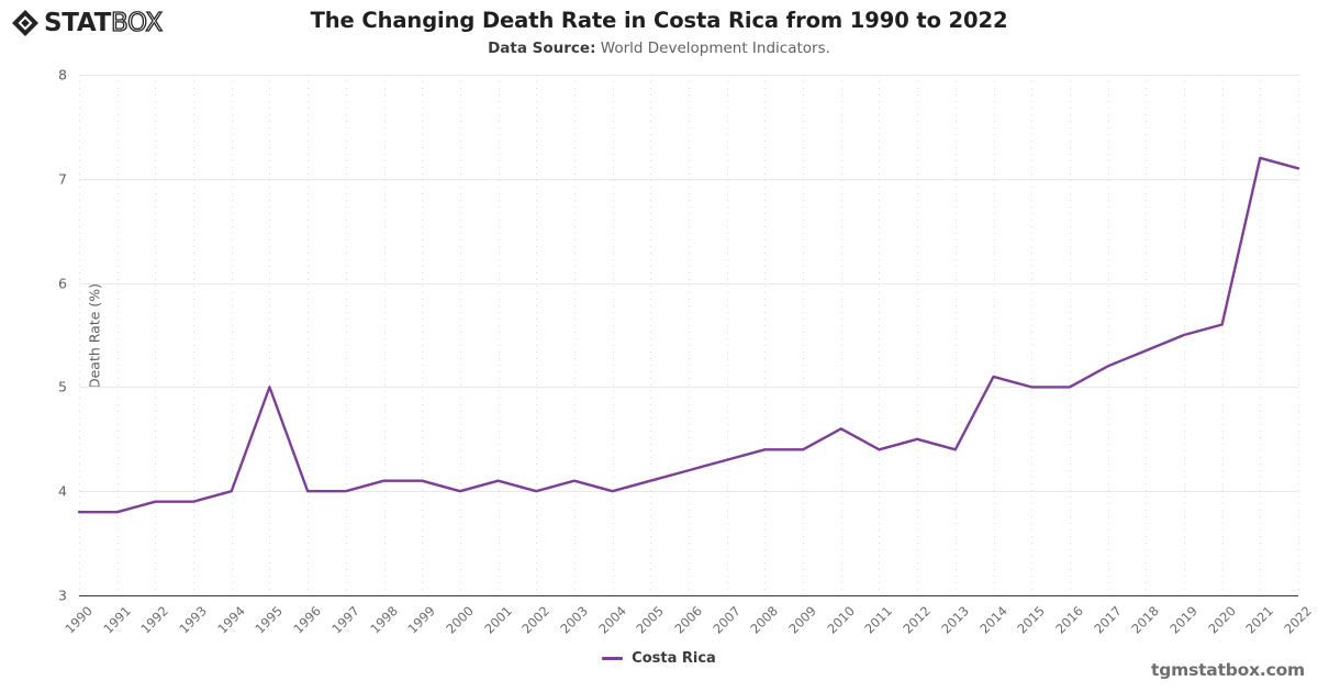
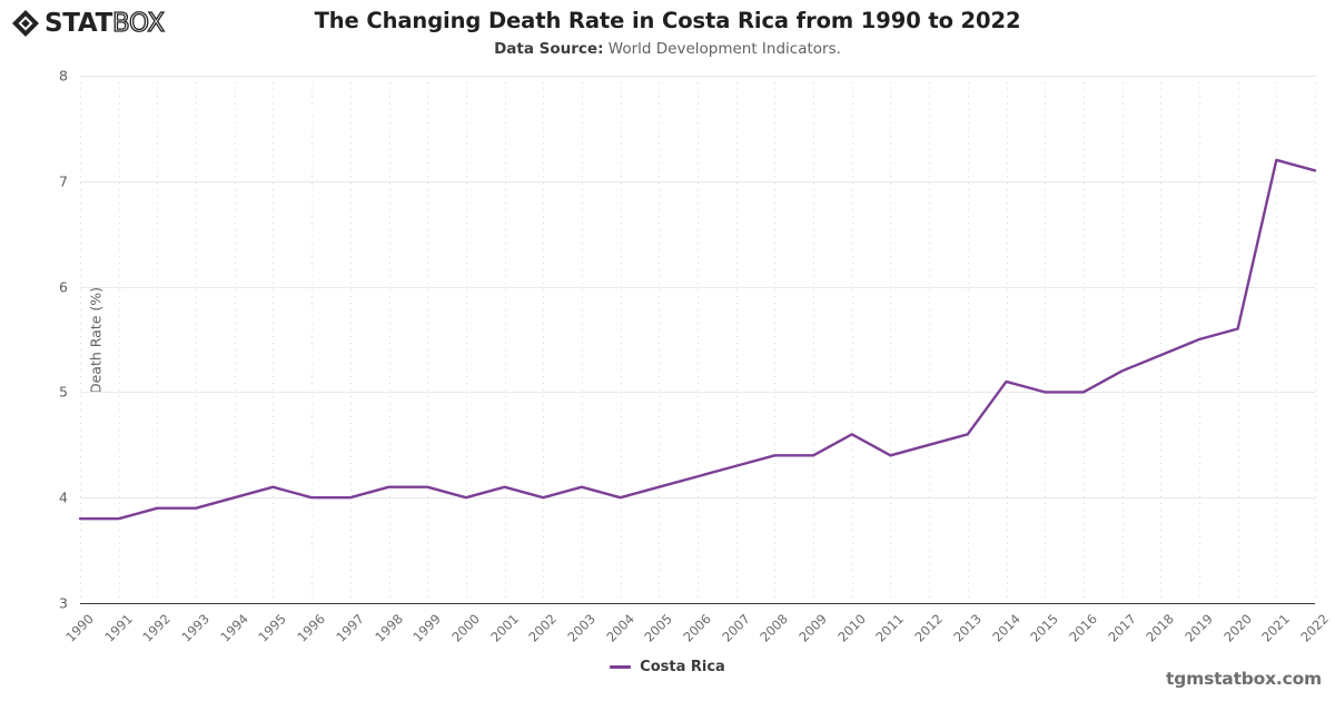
1995: 5.0 -> 4.1
2013: 4.4 -> 4.6
